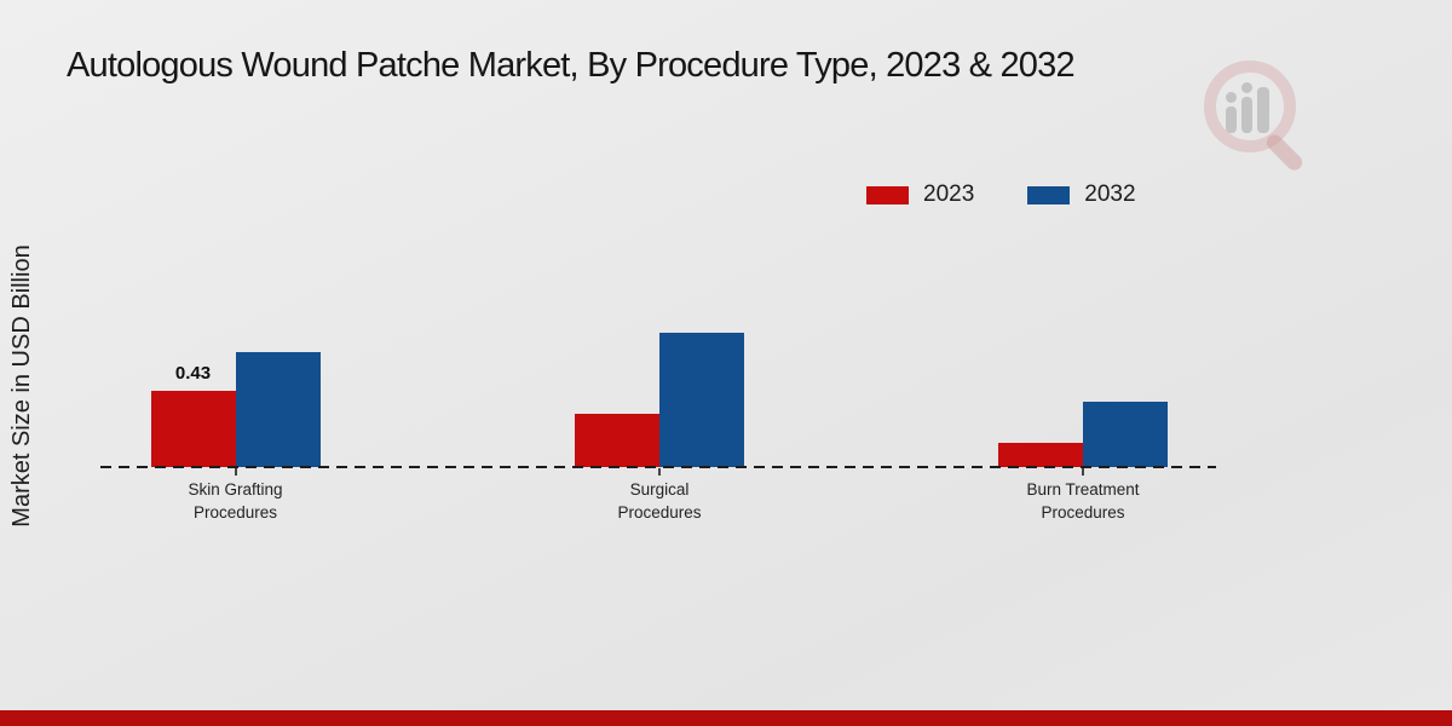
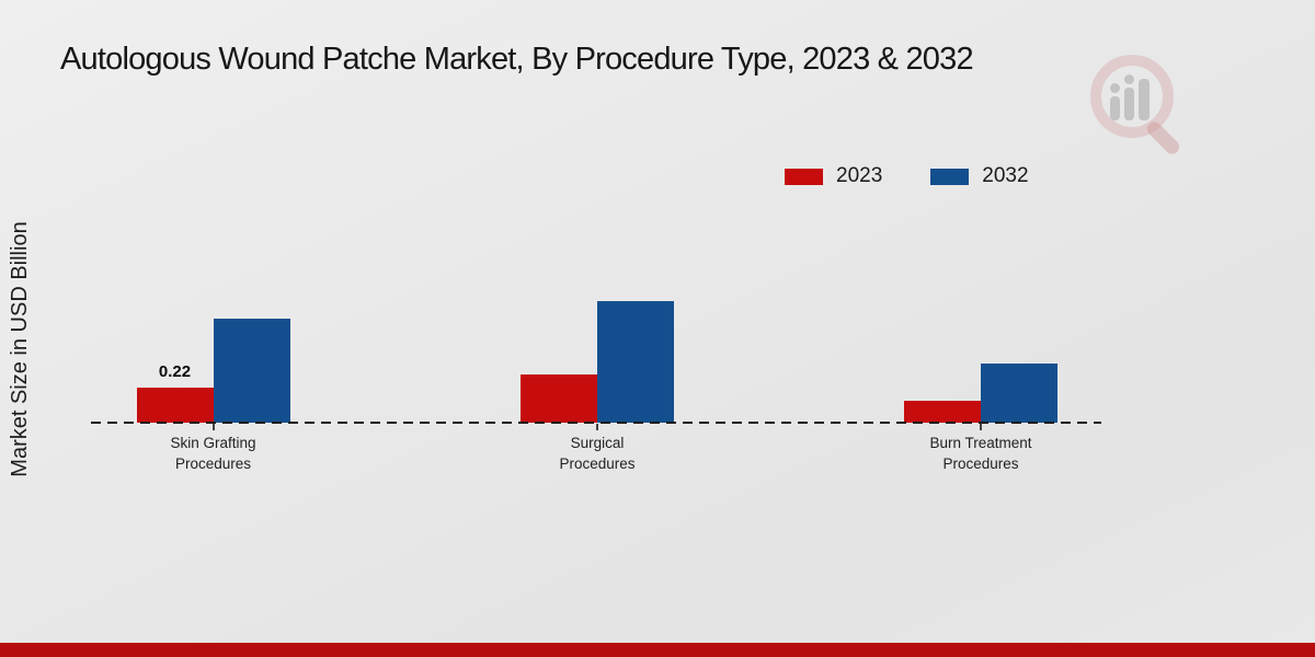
2023/Skin Grafting Procedures: 0.43 -> 0.22
